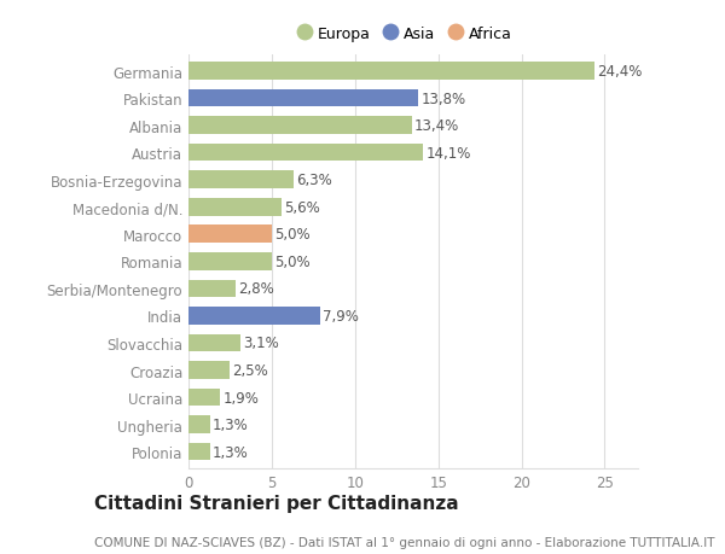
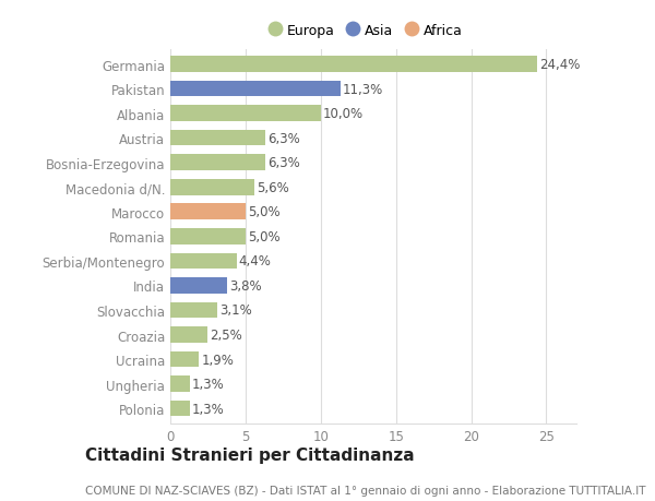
Pakistan: 13,8% -> 11,3%
Albania: 13,4% -> 10,0%
Austria: 14,1% -> 6,3%
Serbia/Montenegro: 2,8% -> 4,4%
India: 7,9% -> 3,8%
